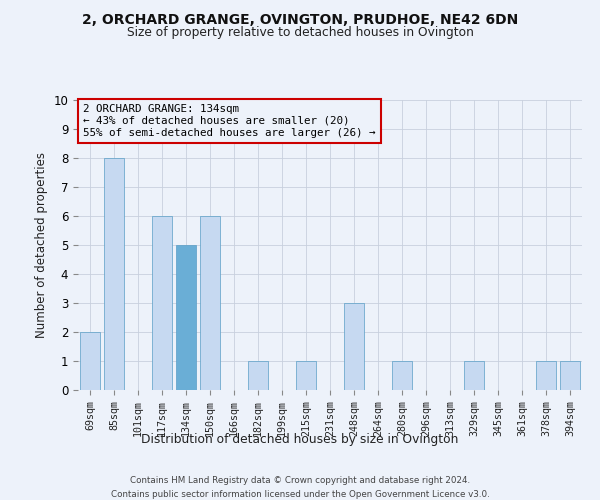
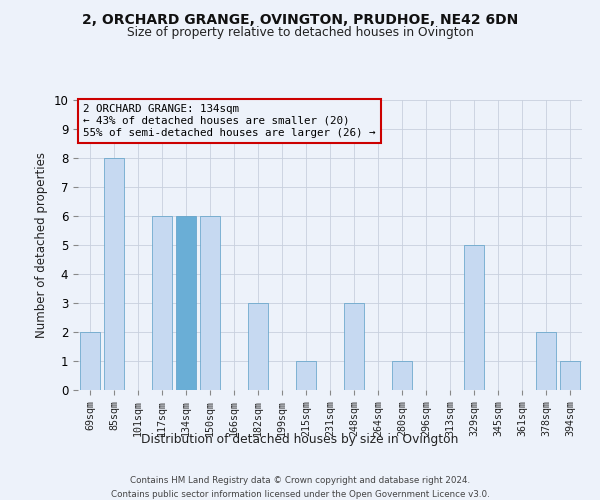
134sqm: 5 -> 6
182sqm: 1 -> 3
329sqm: 1 -> 5
378sqm: 1 -> 2
